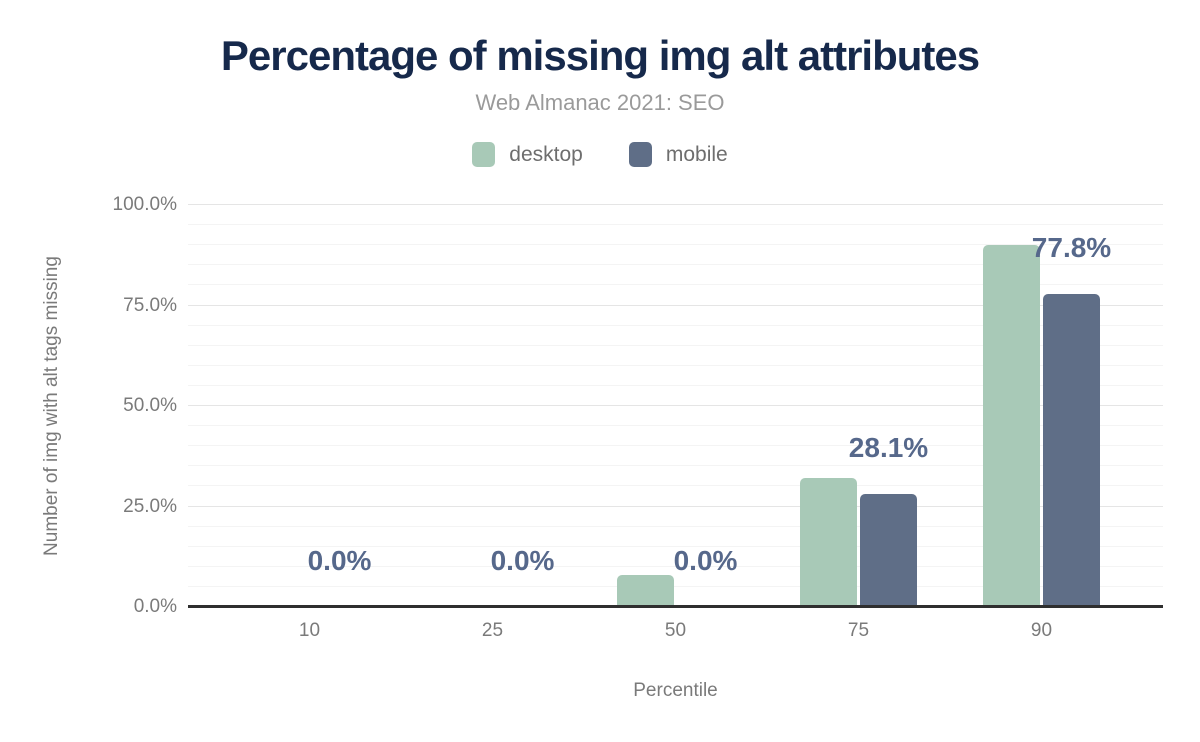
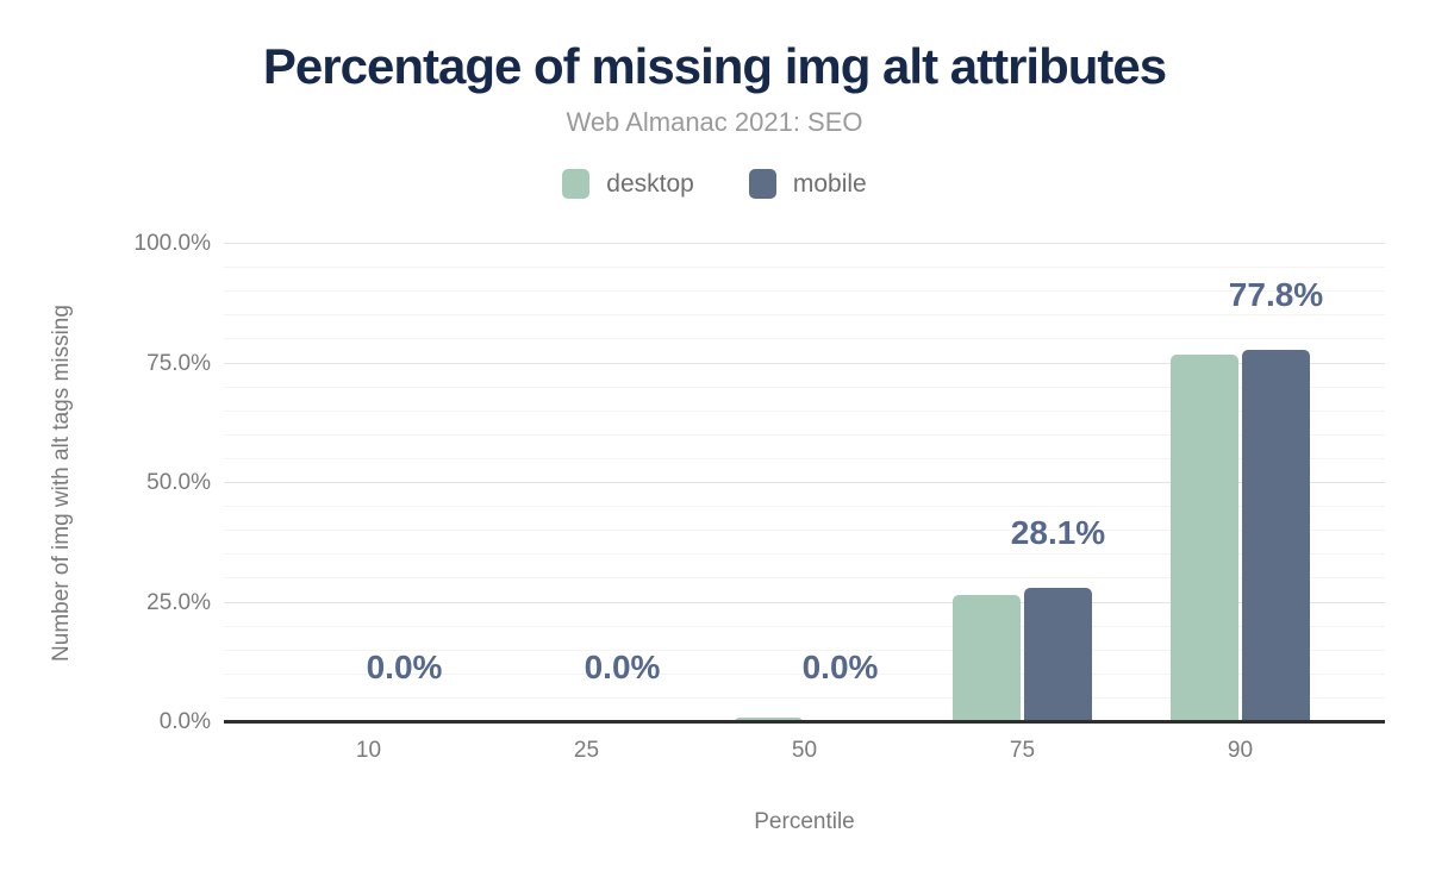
desktop/50: 8% -> 1%
desktop/75: 32% -> 27%
desktop/90: 90% -> 77%
